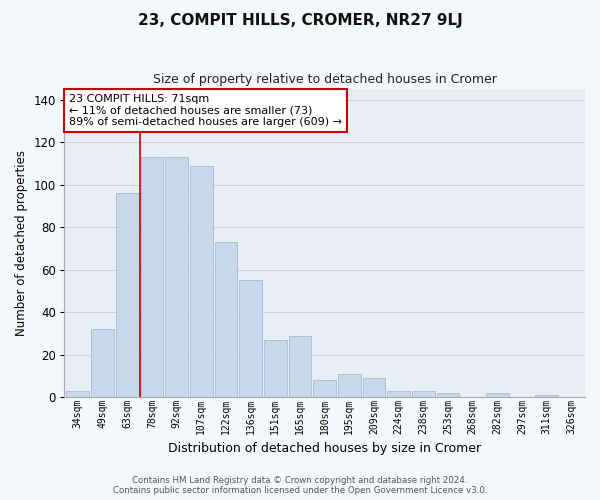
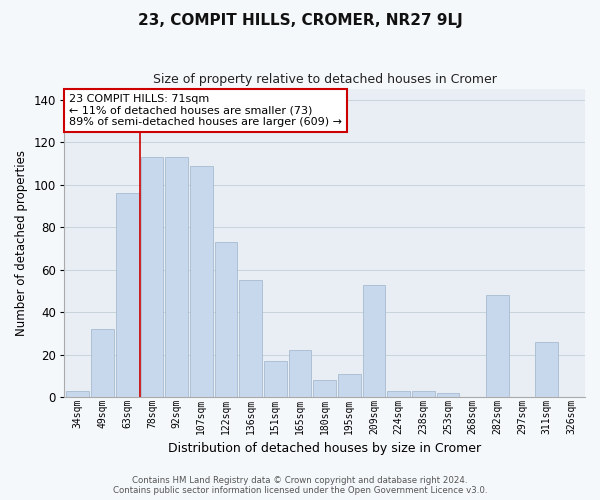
151sqm: 27 -> 17
165sqm: 29 -> 22
209sqm: 9 -> 53
282sqm: 2 -> 48
311sqm: 1 -> 26
